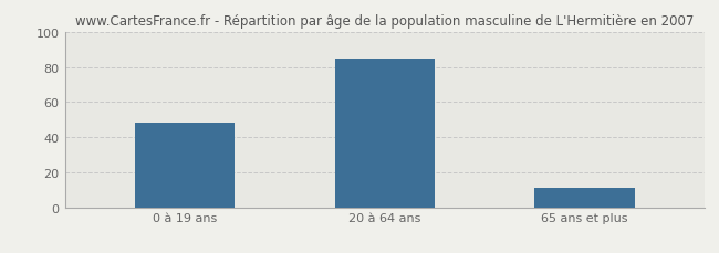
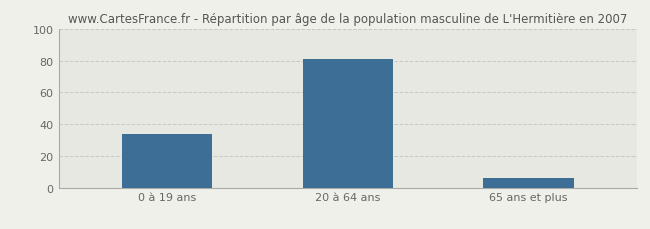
0 à 19 ans: 48 -> 34
20 à 64 ans: 85 -> 81
65 ans et plus: 11 -> 6
